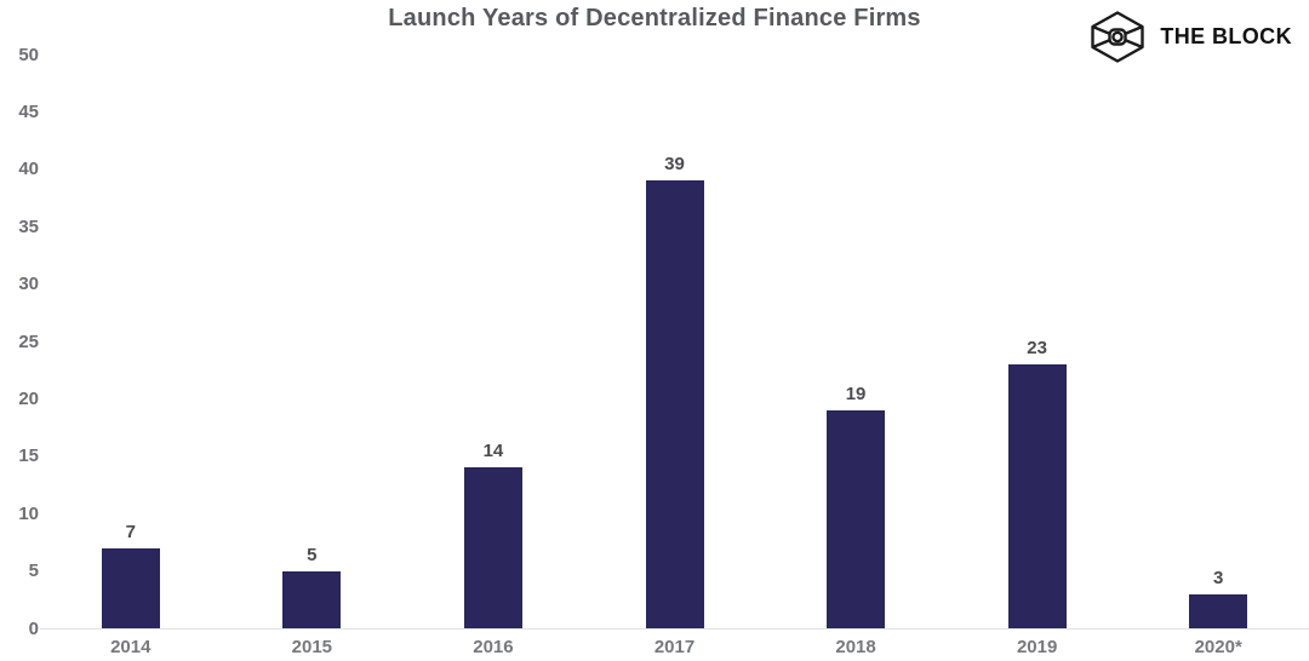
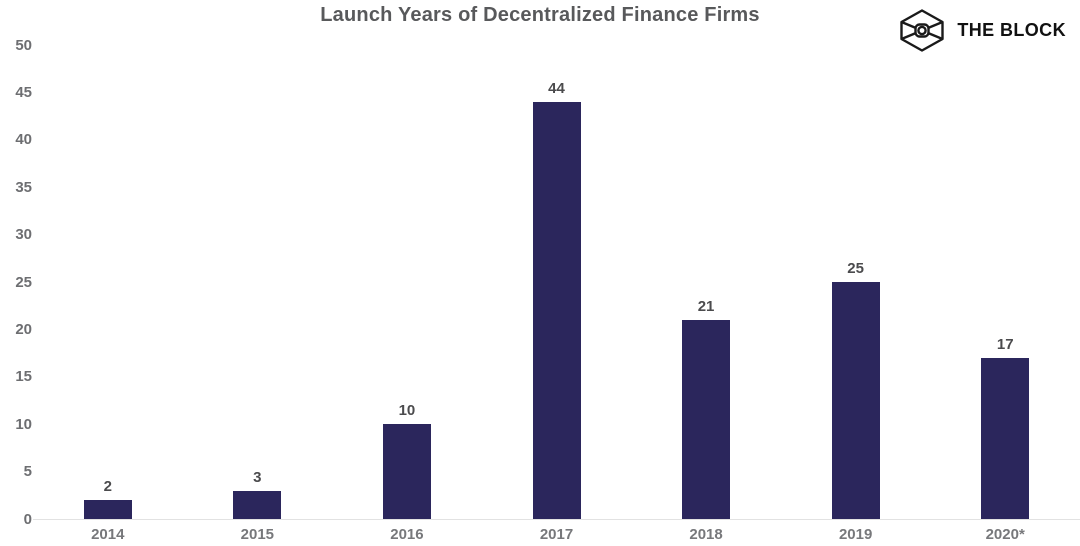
2014: 7 -> 2
2015: 5 -> 3
2016: 14 -> 10
2017: 39 -> 44
2018: 19 -> 21
2019: 23 -> 25
2020*: 3 -> 17
